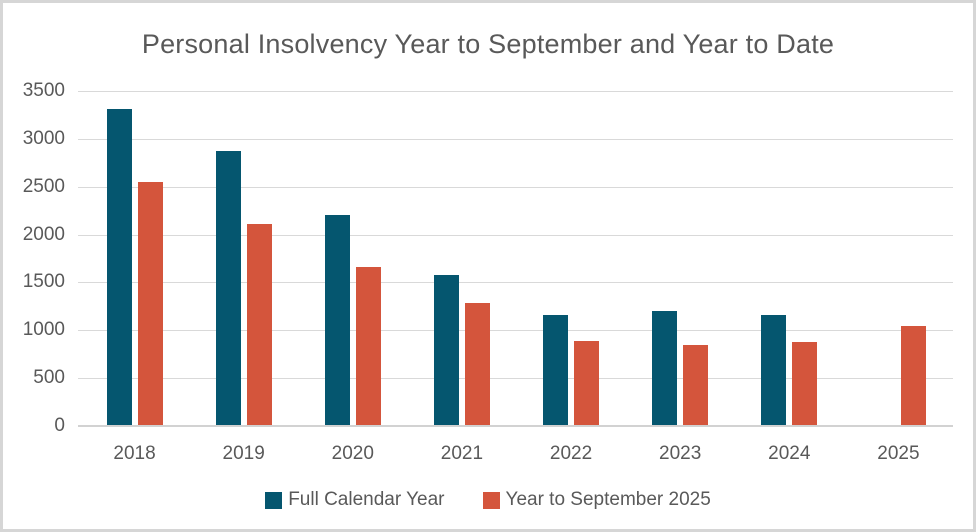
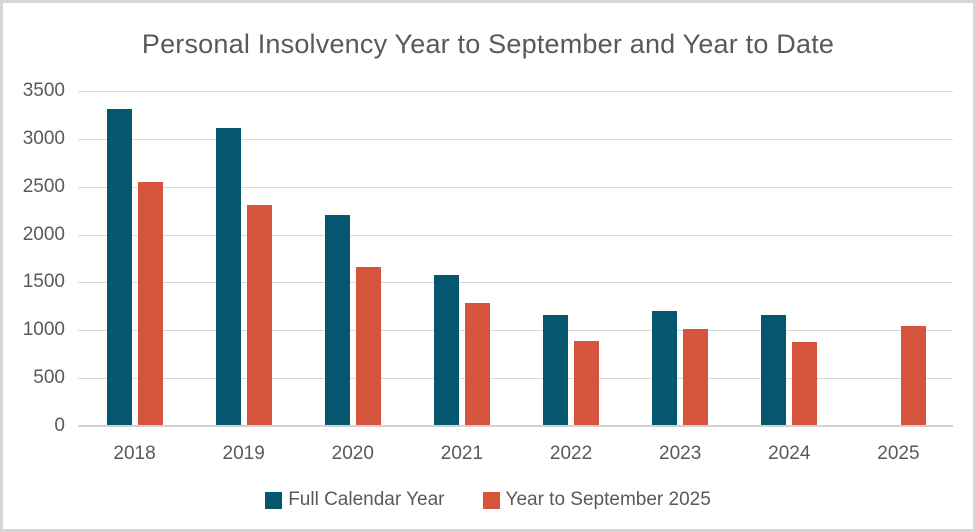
Full Calendar Year/2019: 2900 -> 3100
Year to September 2025/2019: 2100 -> 2300
Year to September 2025/2023: 800 -> 1000
